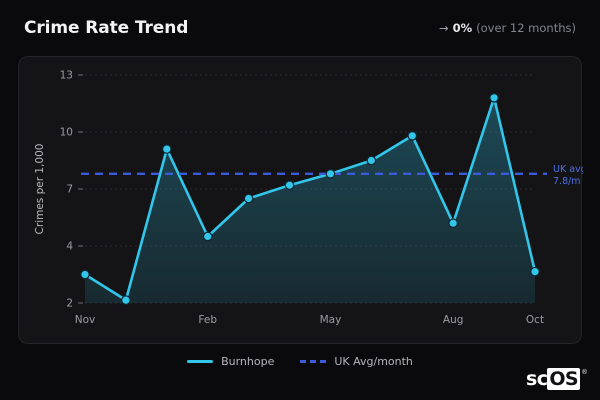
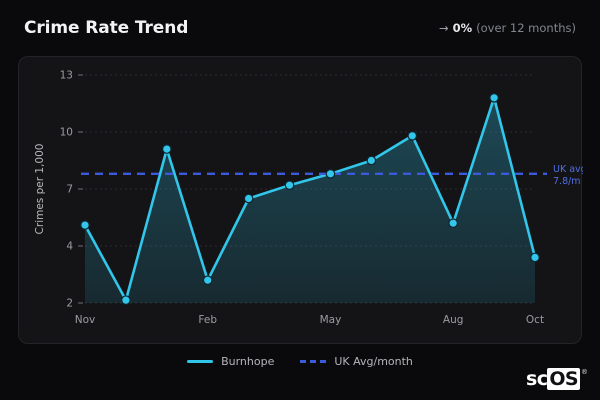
Nov: 3.0 -> 5.1
Feb: 4.5 -> 2.8
Oct: 3.1 -> 3.6
